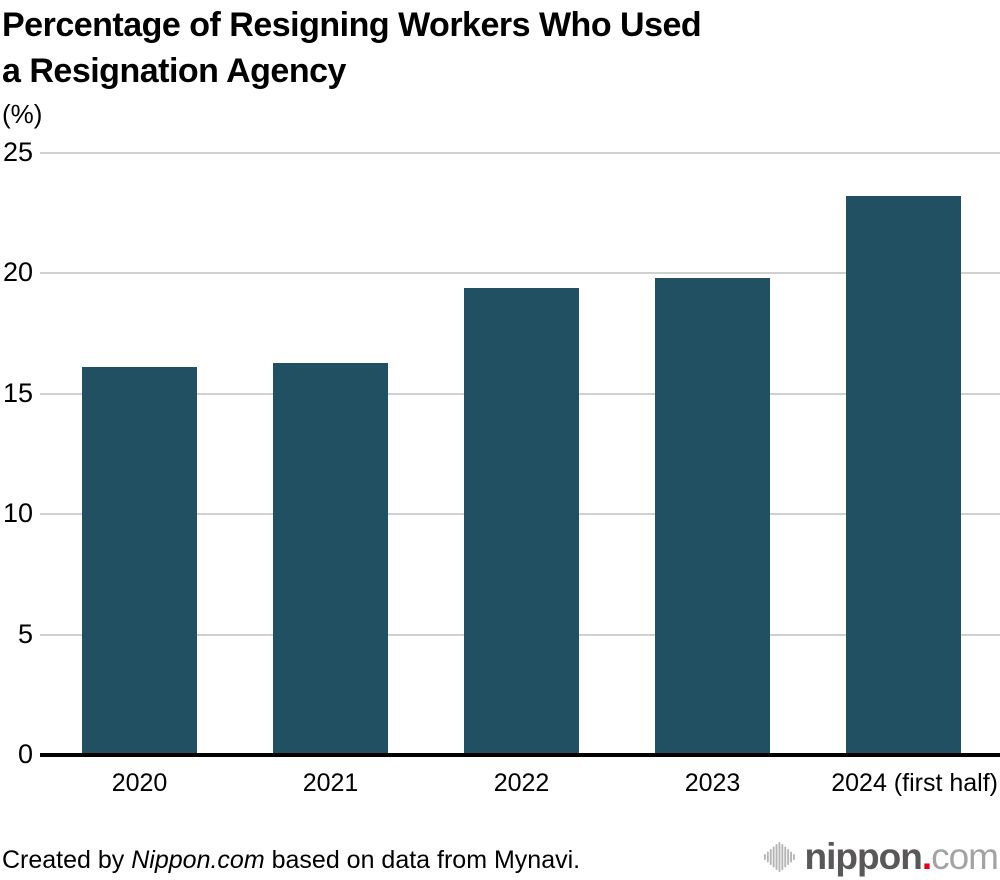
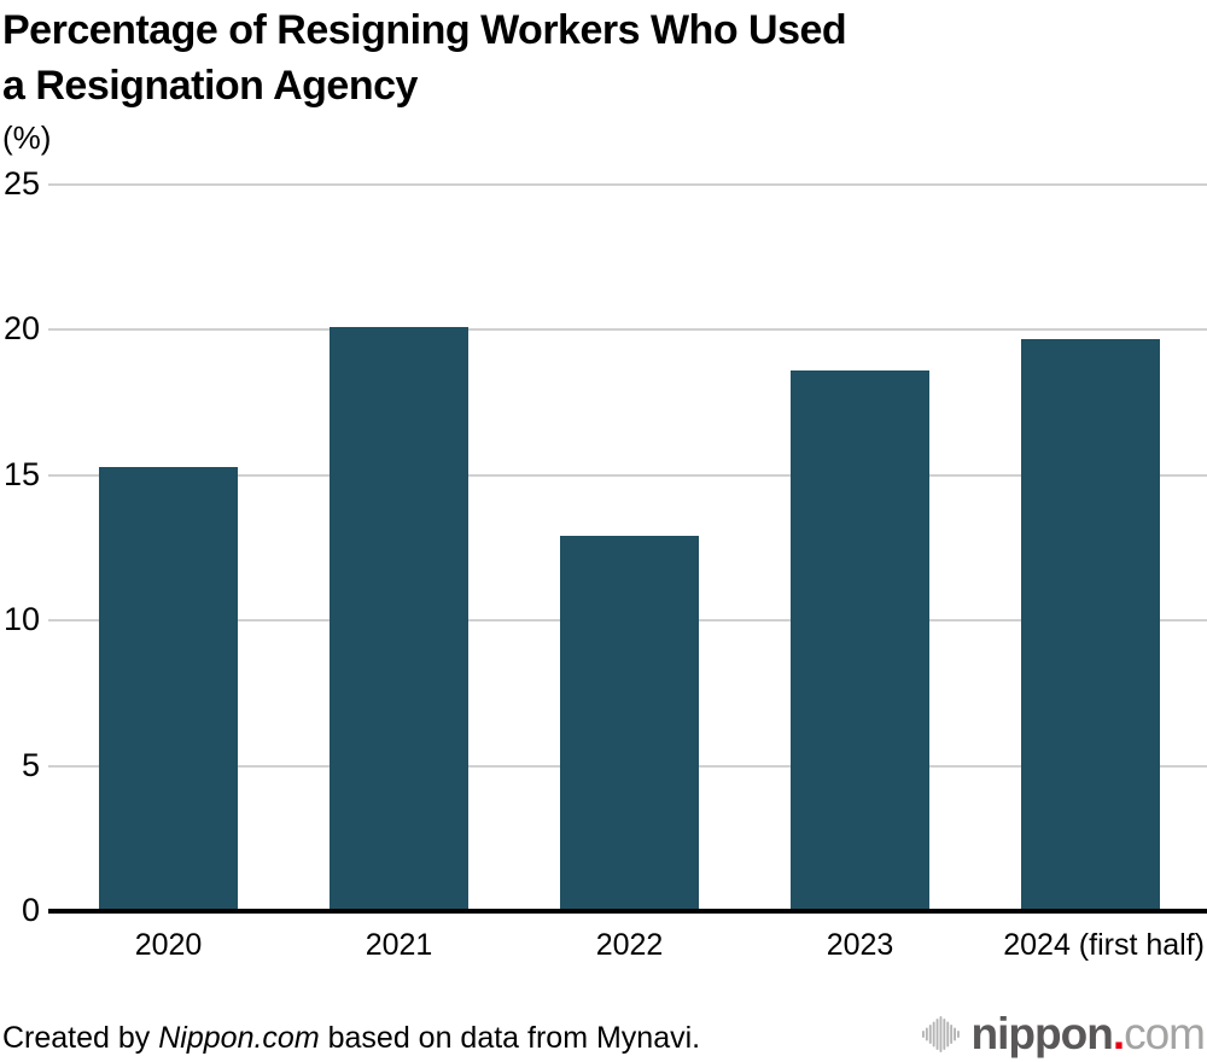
2020: 16.1 -> 15.3
2021: 16.3 -> 20.1
2022: 19.4 -> 12.9
2023: 19.8 -> 18.6
2024 (first half): 23.2 -> 19.7
